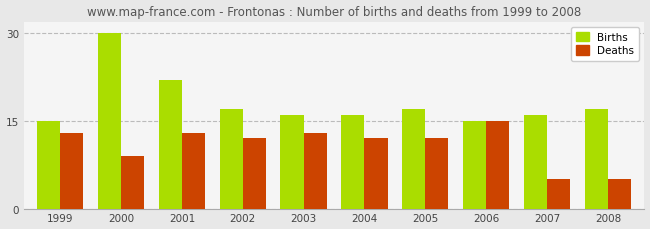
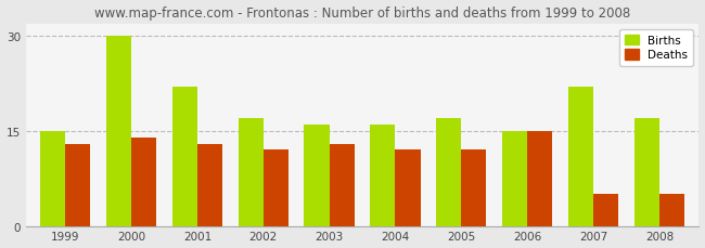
Deaths/2000: 9 -> 14
Births/2007: 16 -> 22
